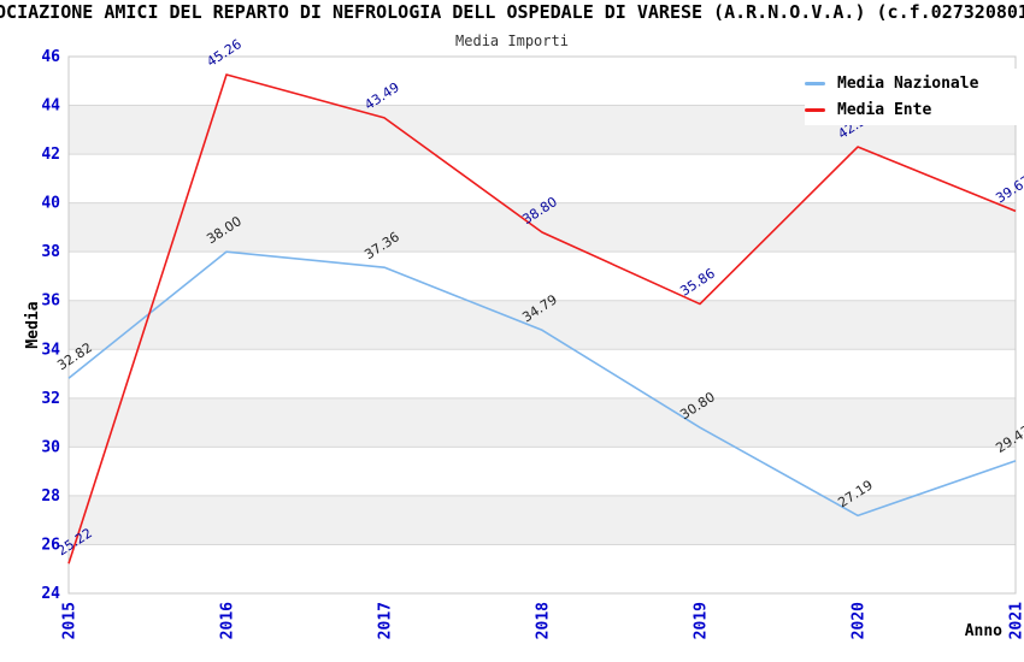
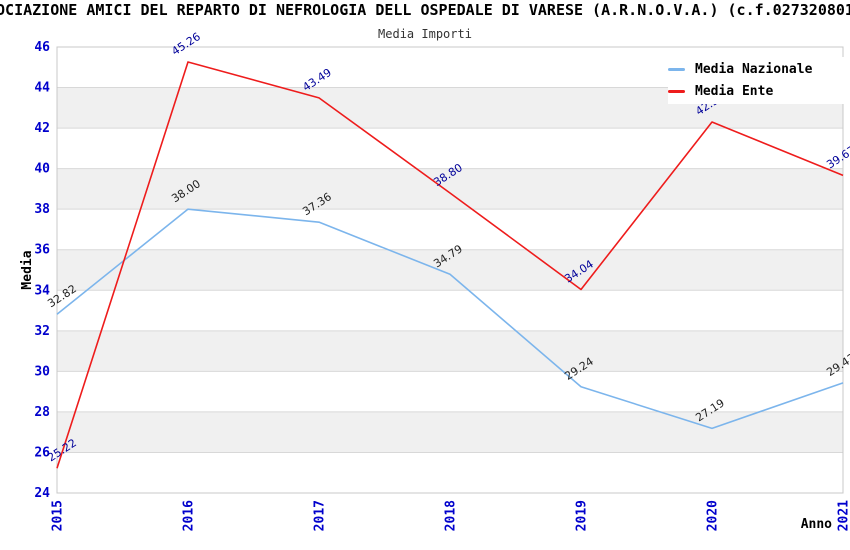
Media Nazionale/2019: 30.80 -> 29.24
Media Ente/2019: 35.86 -> 34.04
